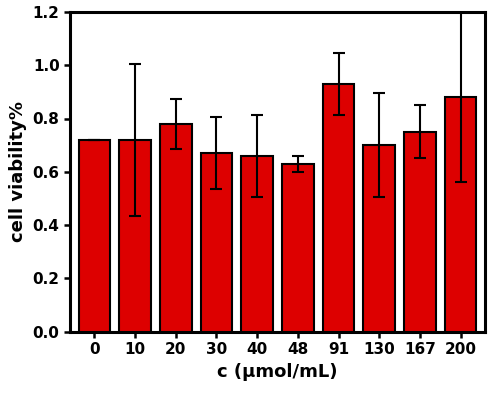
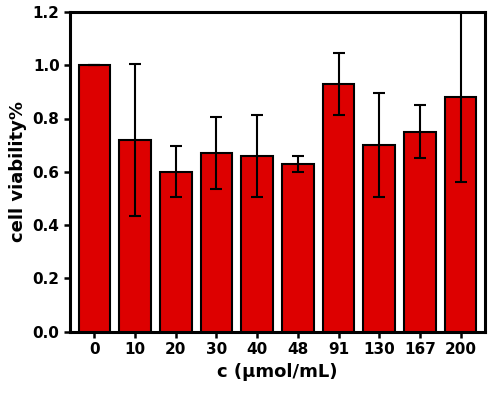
0: 0.72 -> 1.00
20: 0.78 -> 0.60
